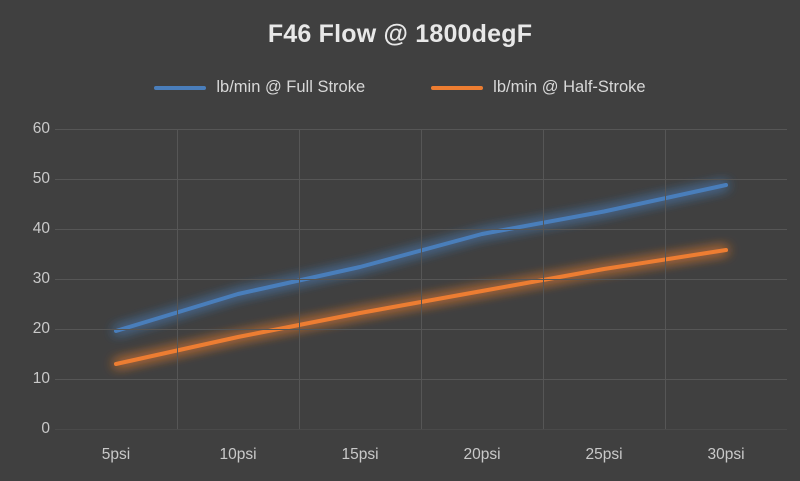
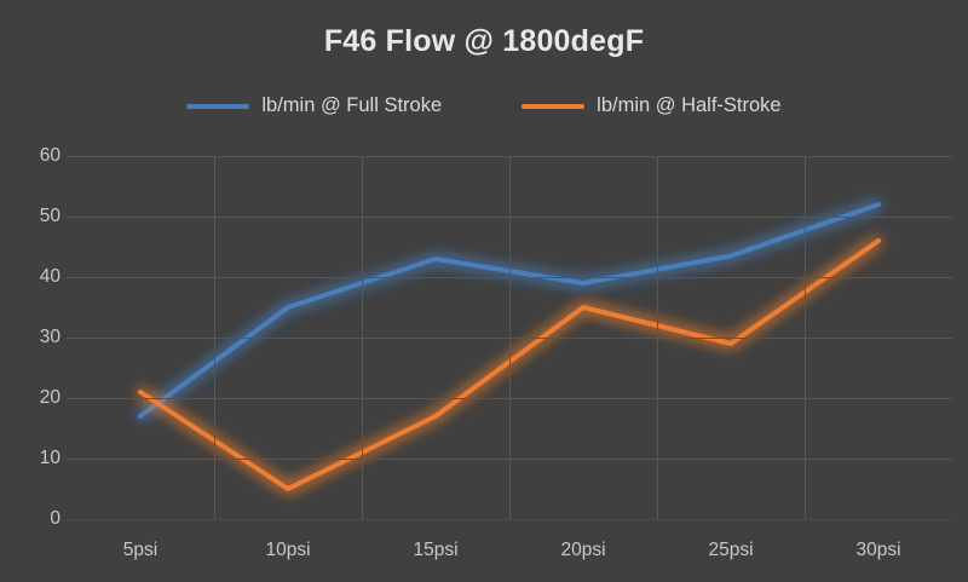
lb/min @ Full Stroke/5psi: 20 -> 17
lb/min @ Half-Stroke/5psi: 13 -> 21
lb/min @ Full Stroke/10psi: 27 -> 35
lb/min @ Half-Stroke/10psi: 18 -> 5
lb/min @ Full Stroke/15psi: 32 -> 43
lb/min @ Half-Stroke/15psi: 23 -> 17
lb/min @ Half-Stroke/20psi: 28 -> 35
lb/min @ Half-Stroke/25psi: 32 -> 29
lb/min @ Full Stroke/30psi: 49 -> 52
lb/min @ Half-Stroke/30psi: 36 -> 46
